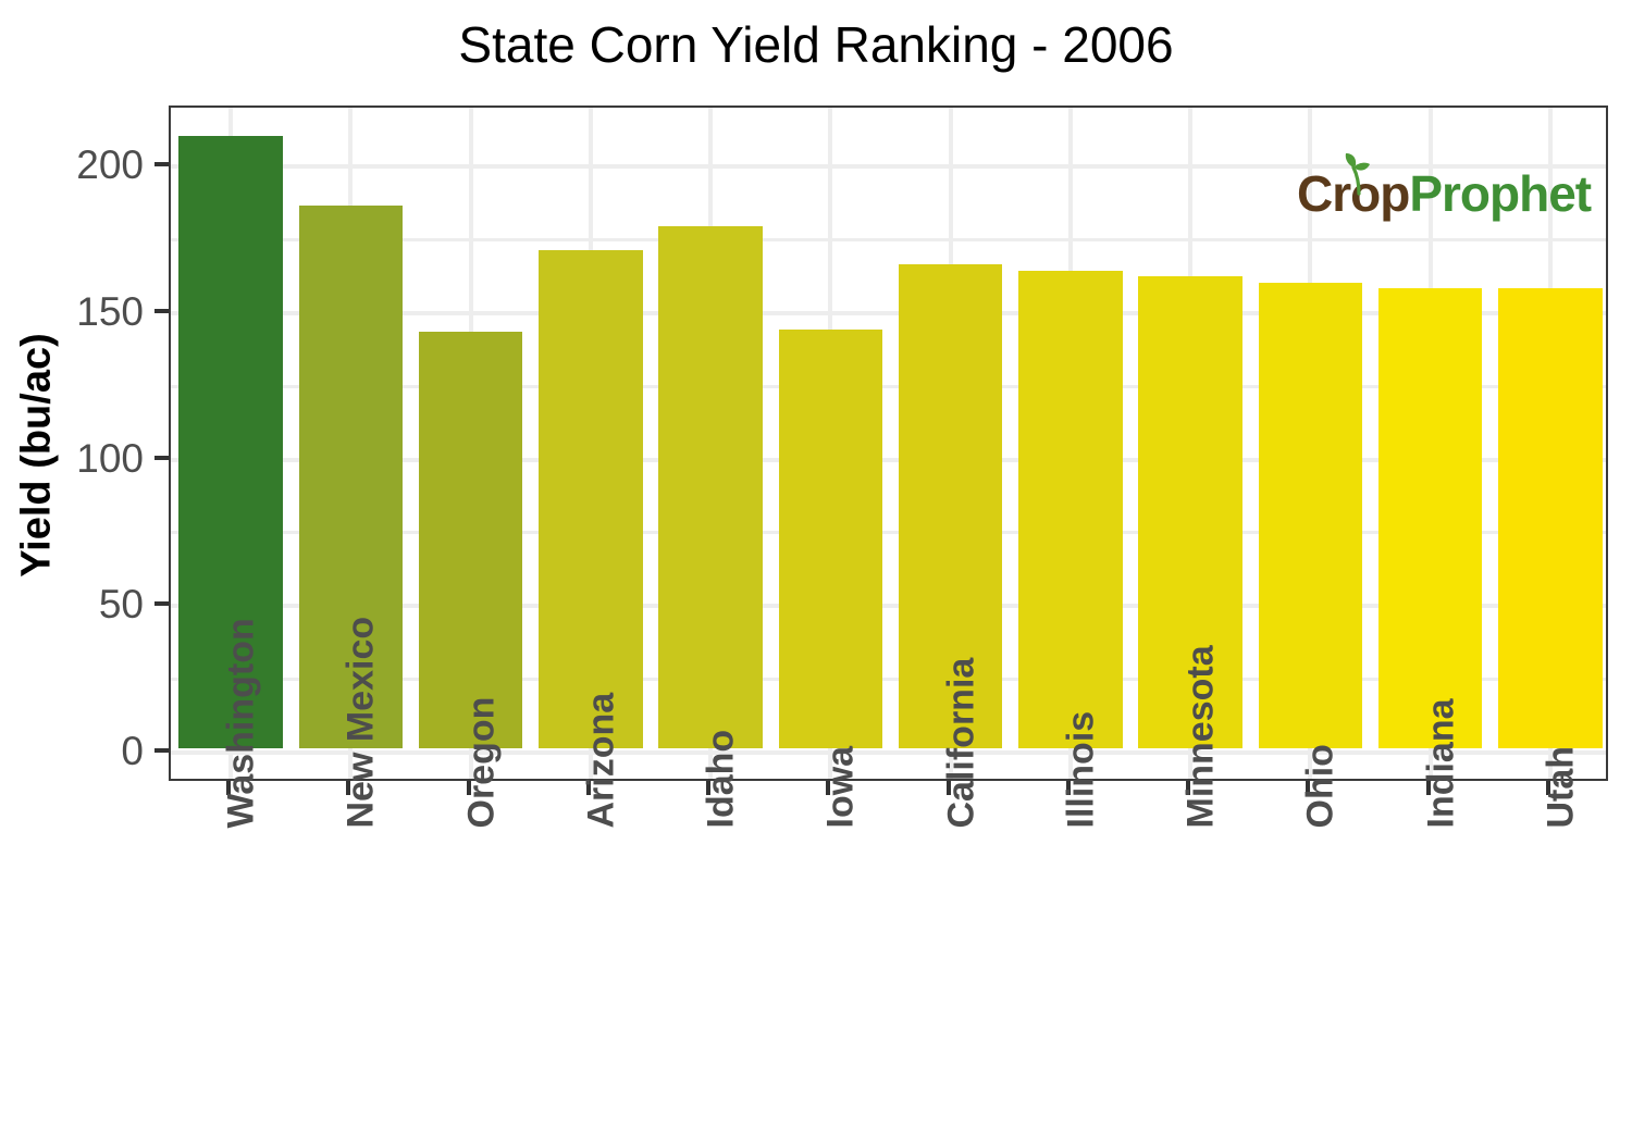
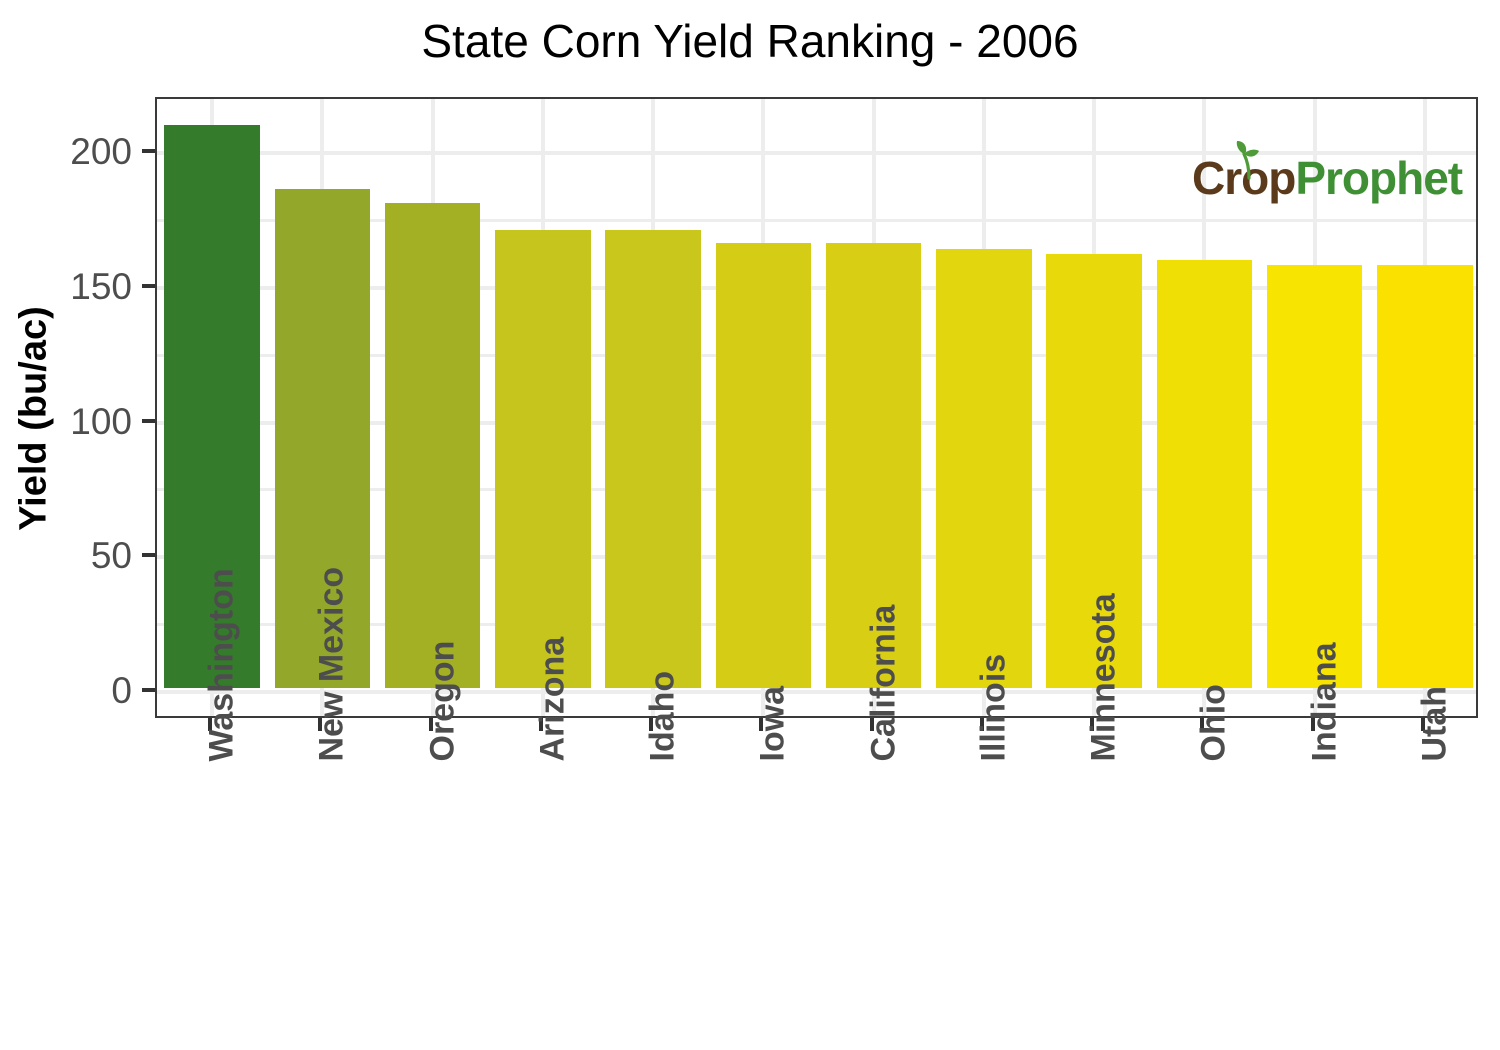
Oregon: 142 -> 180
Idaho: 178 -> 170
Iowa: 143 -> 165
